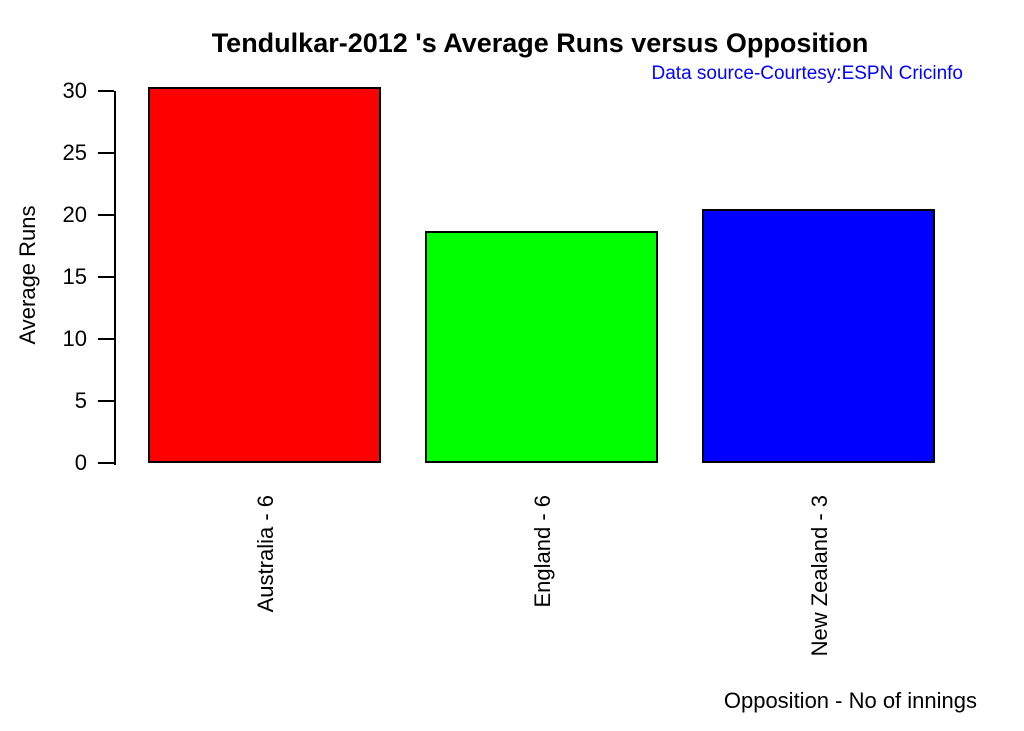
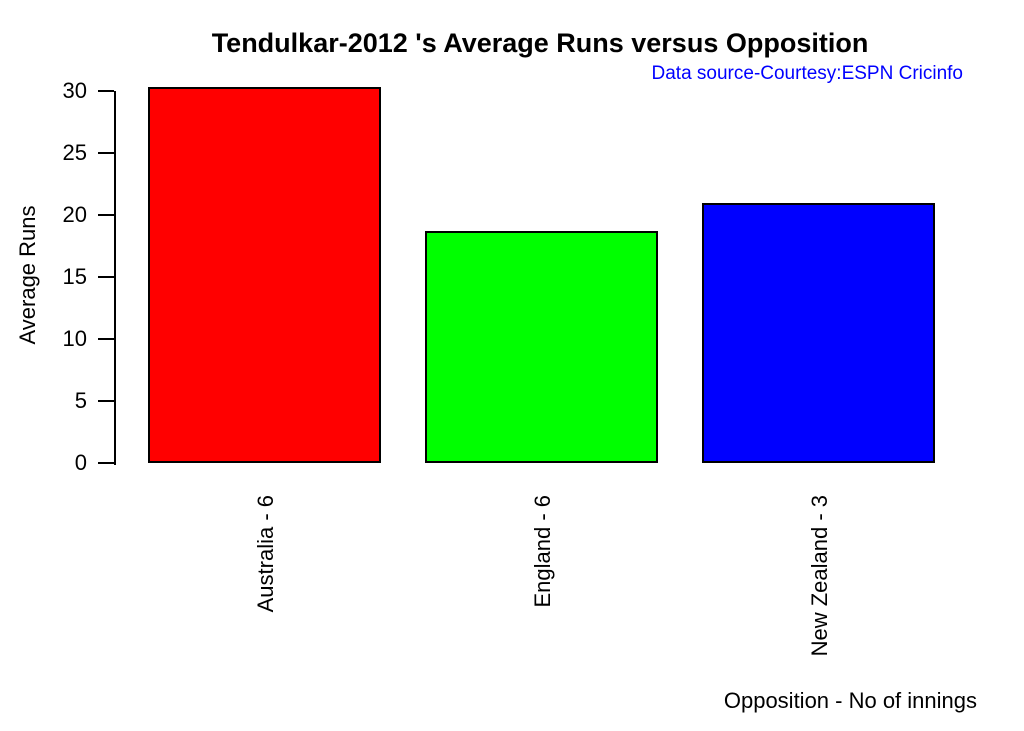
New Zealand - 3: 20.5 -> 21.0
